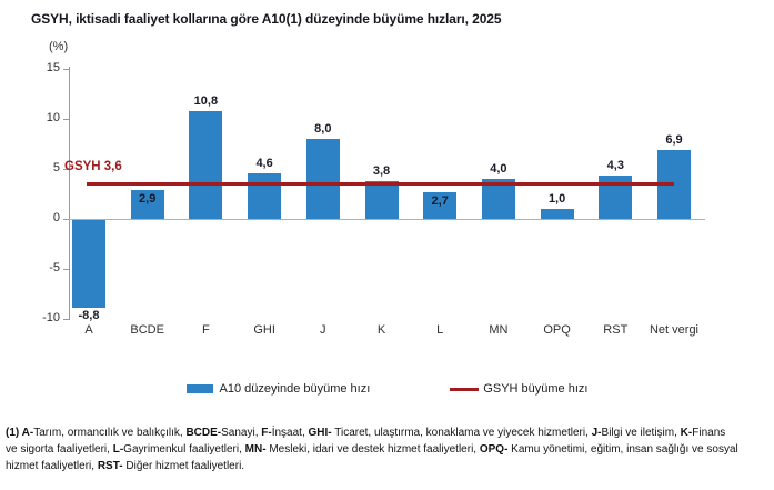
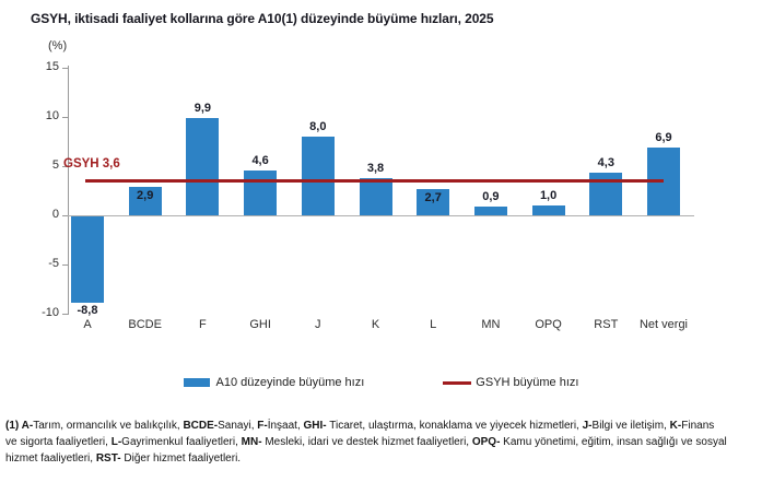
F: 10,8 -> 9,9
MN: 4,0 -> 0,9
